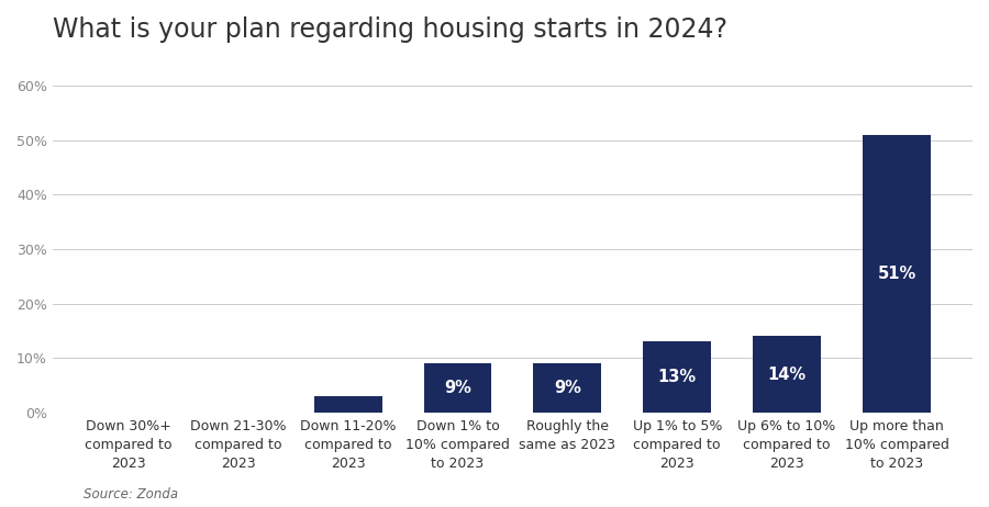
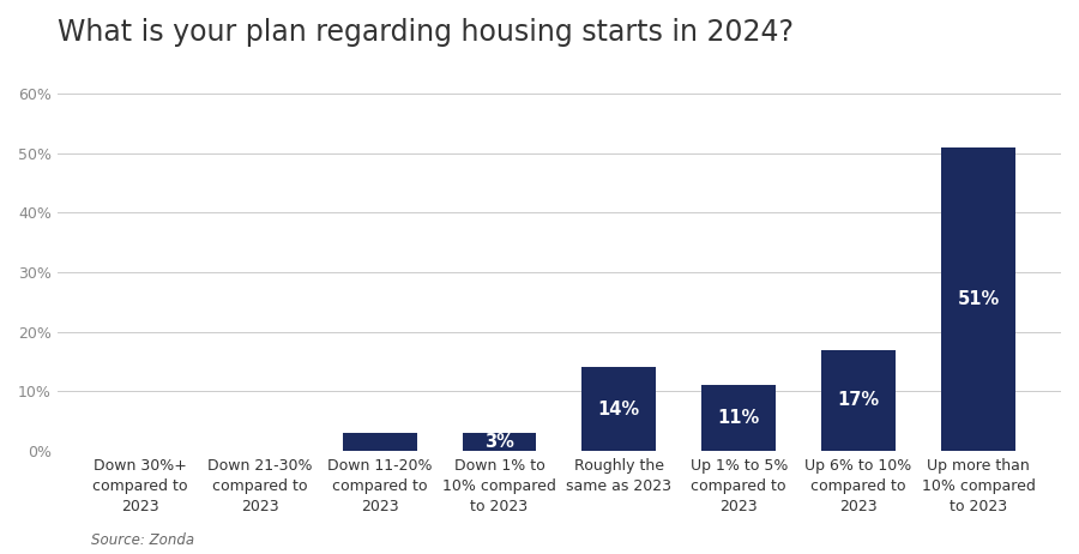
Down 1% to 10% compared to 2023: 9% -> 3%
Roughly the same as 2023: 9% -> 14%
Up 1% to 5% compared to 2023: 13% -> 11%
Up 6% to 10% compared to 2023: 14% -> 17%
